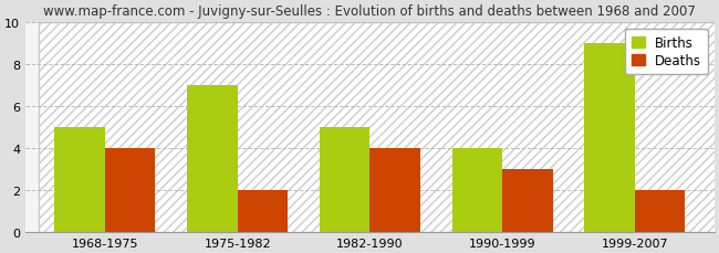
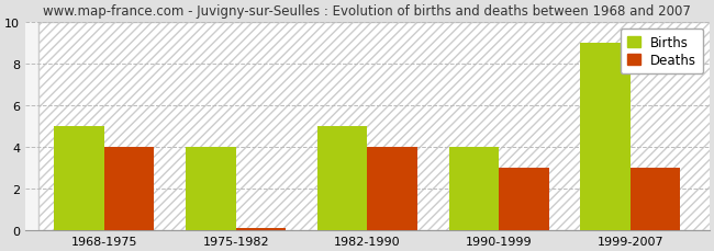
Births/1975-1982: 7 -> 4
Deaths/1975-1982: 2.0 -> 0.1
Deaths/1999-2007: 2.0 -> 3.0
